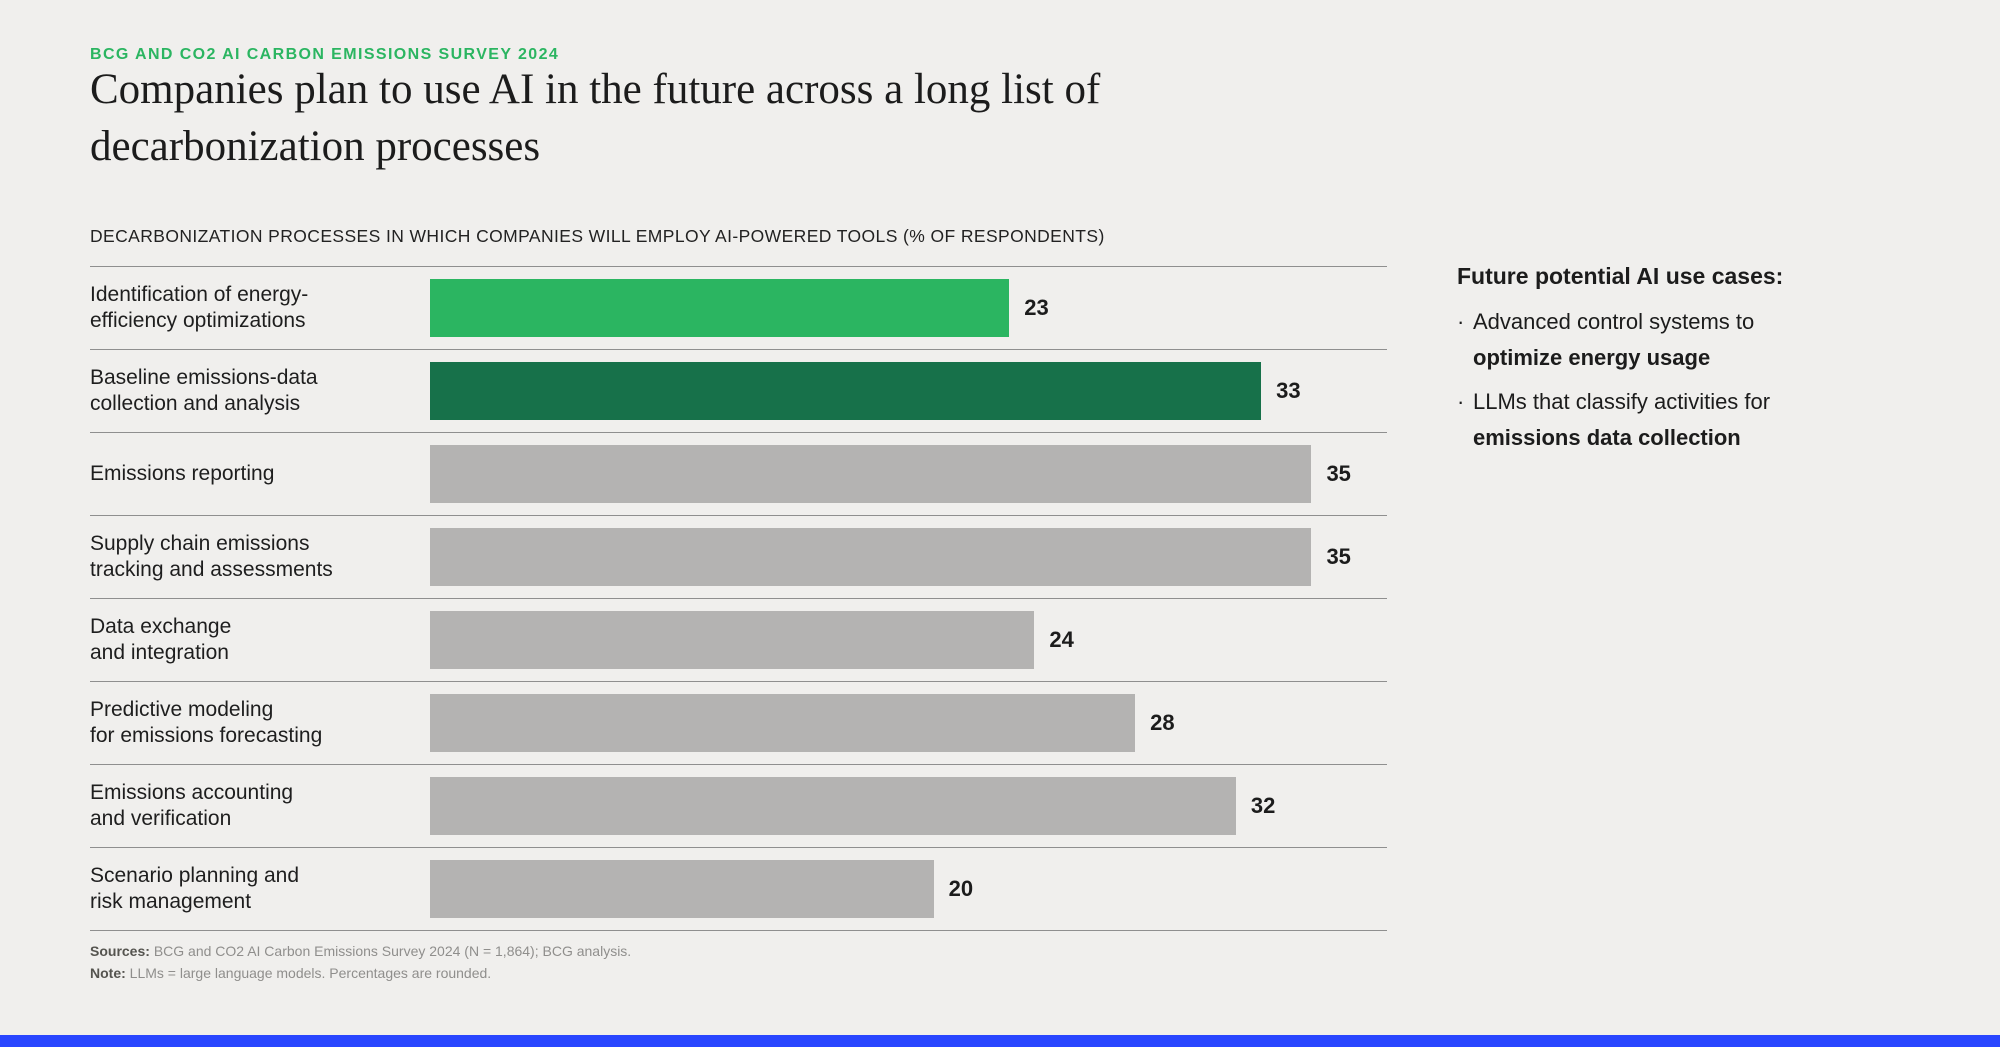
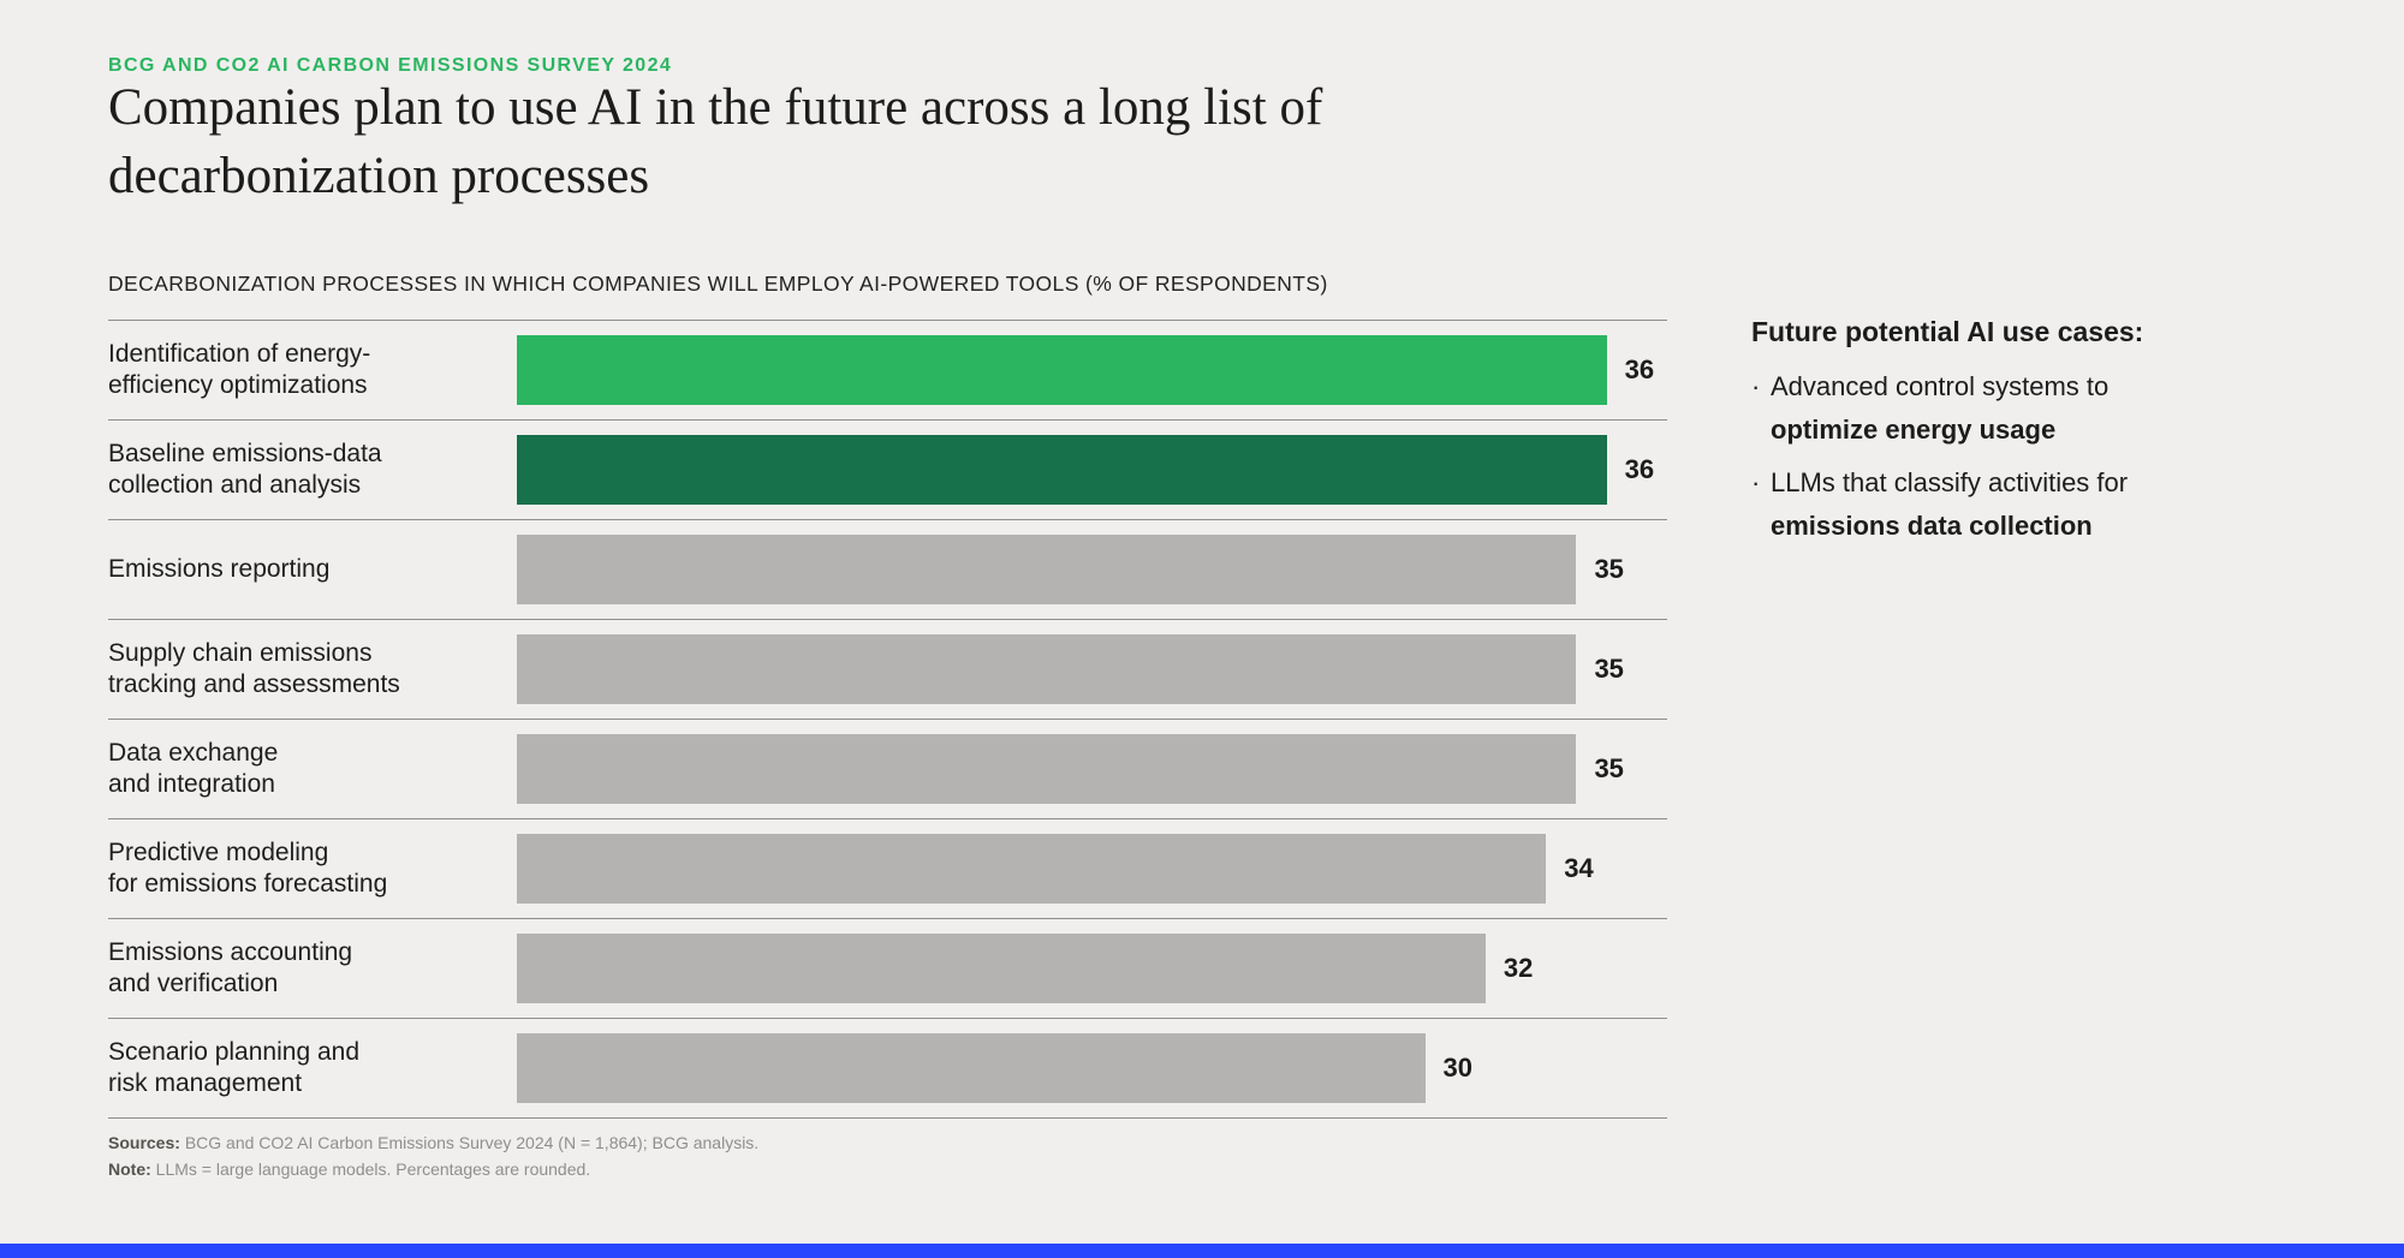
Identification of energy- efficiency optimizations: 23 -> 36
Baseline emissions-data collection and analysis: 33 -> 36
Data exchange and integration: 24 -> 35
Predictive modeling for emissions forecasting: 28 -> 34
Scenario planning and risk management: 20 -> 30
